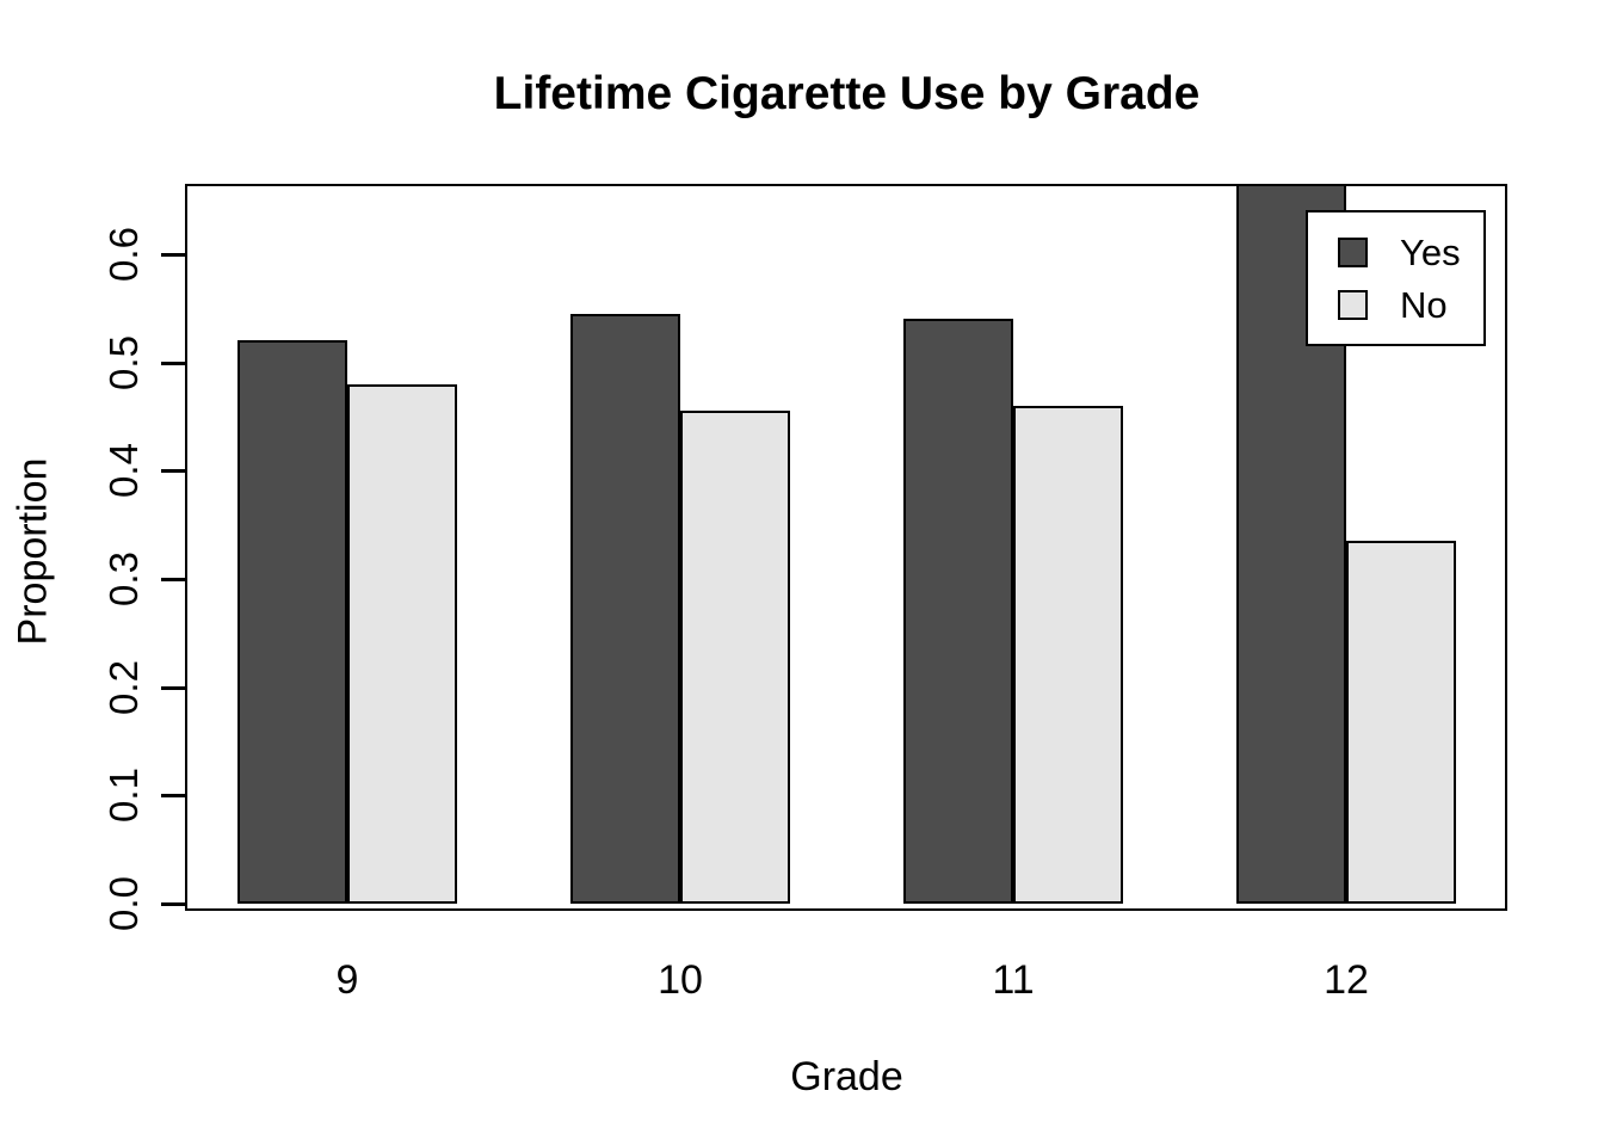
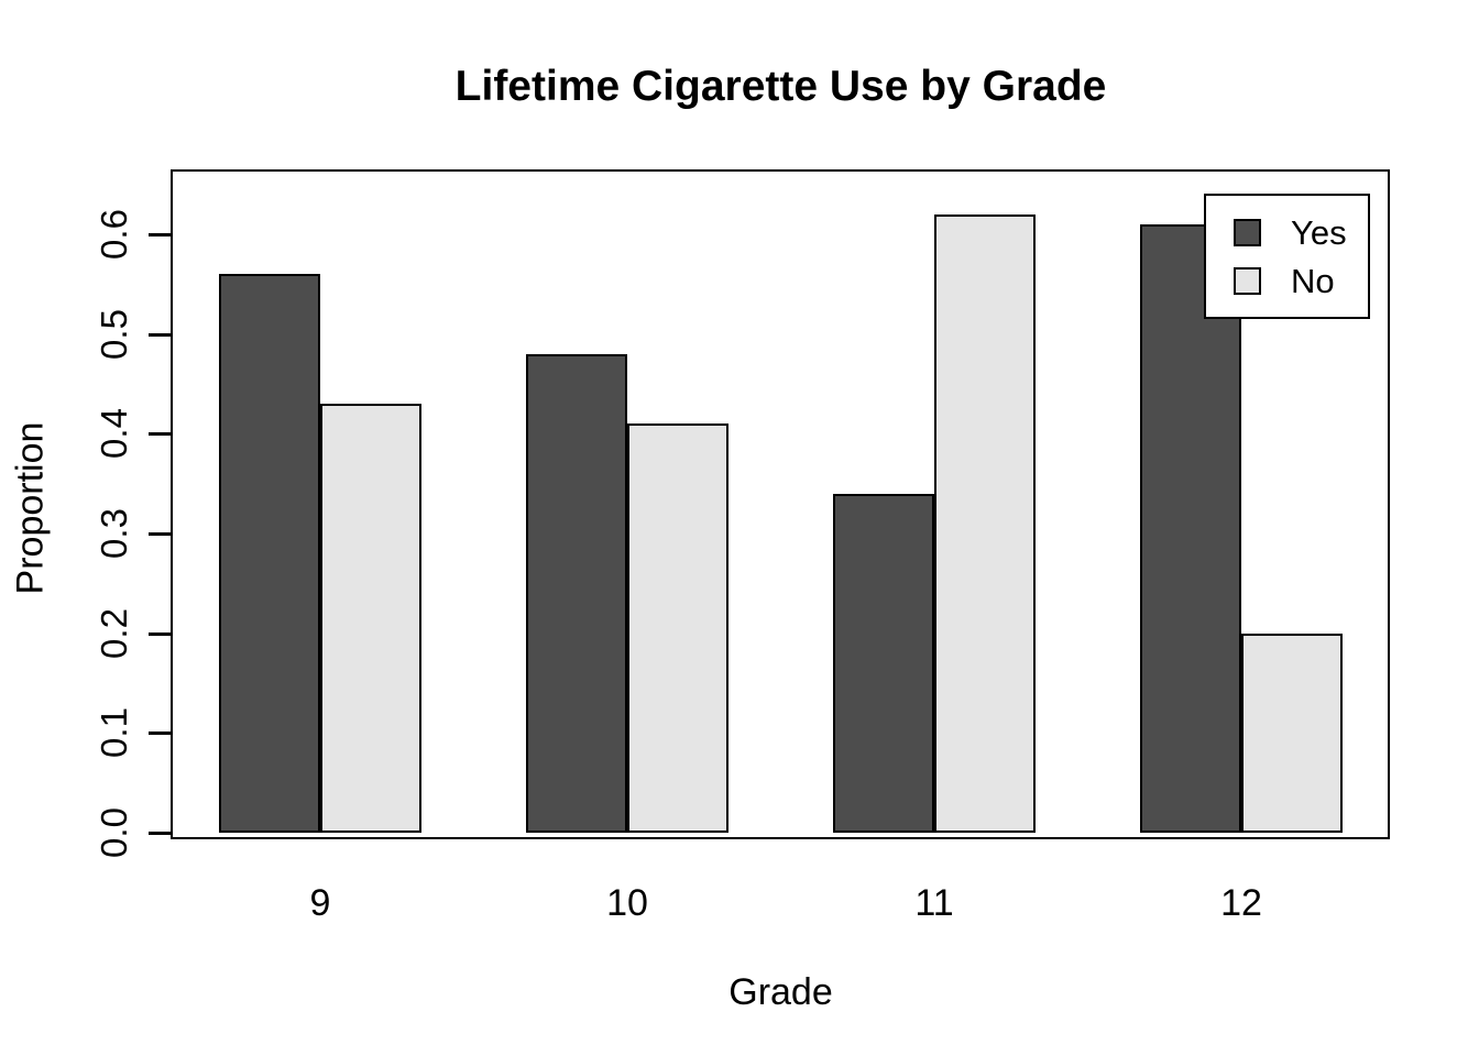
Yes/9: 0.52 -> 0.56
No/9: 0.48 -> 0.43
Yes/10: 0.55 -> 0.48
No/10: 0.46 -> 0.41
Yes/11: 0.54 -> 0.34
No/11: 0.46 -> 0.62
Yes/12: 0.67 -> 0.61
No/12: 0.34 -> 0.20
